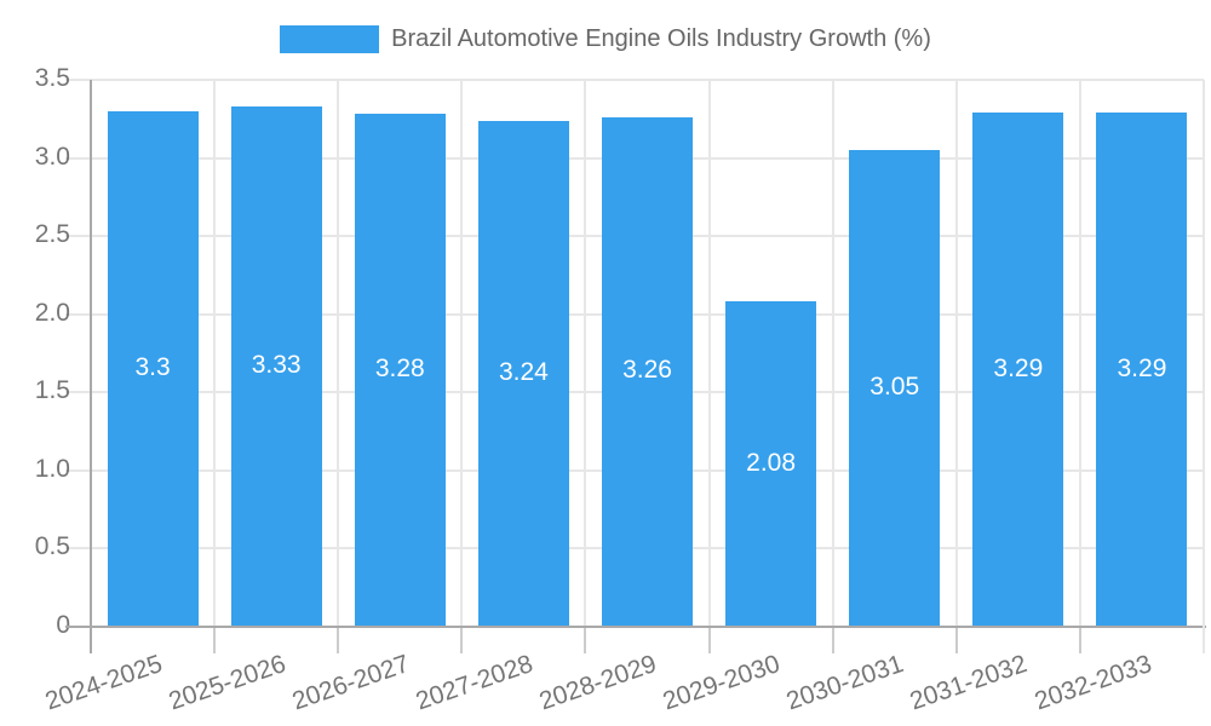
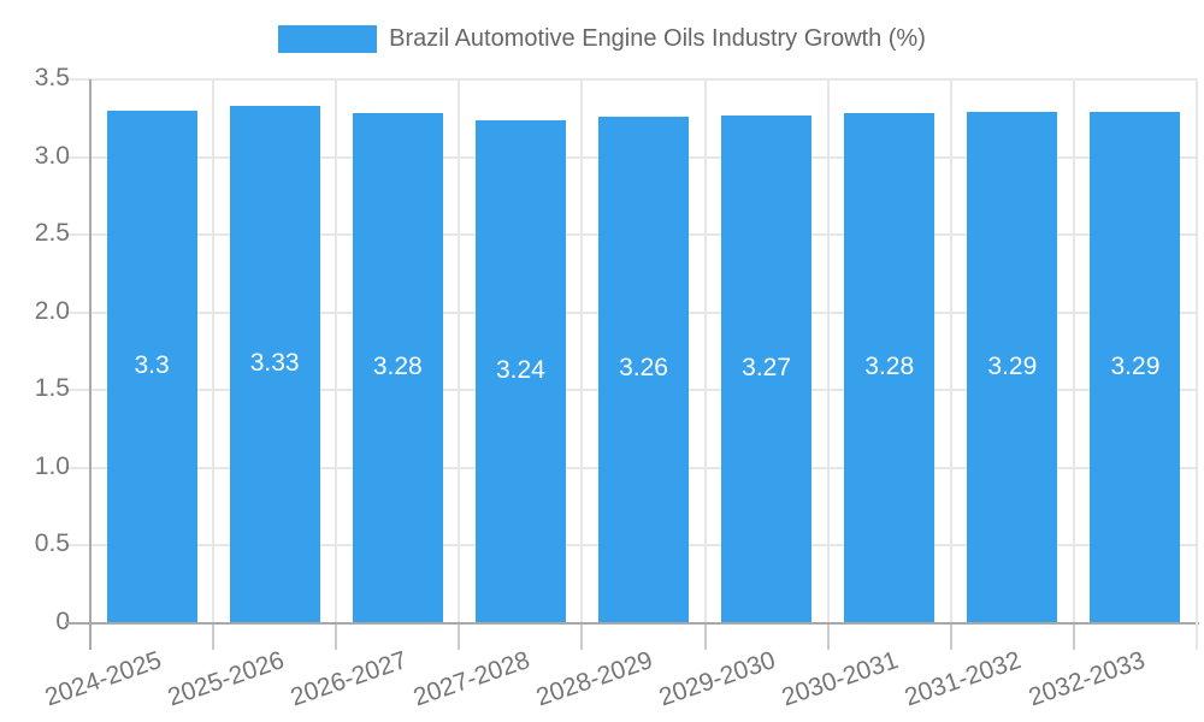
2029-2030: 2.08 -> 3.27
2030-2031: 3.05 -> 3.28
